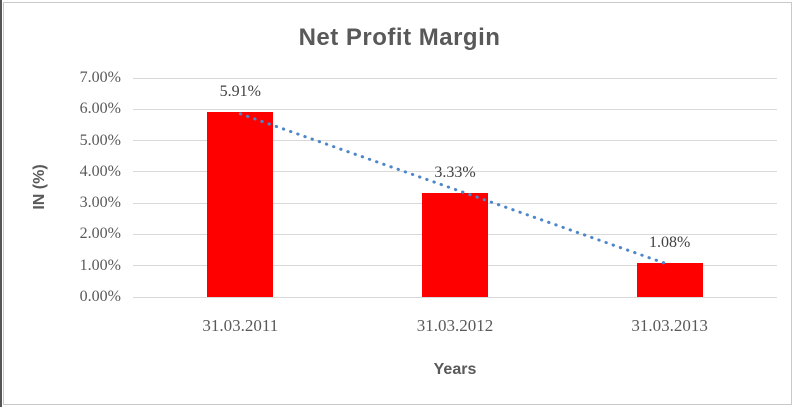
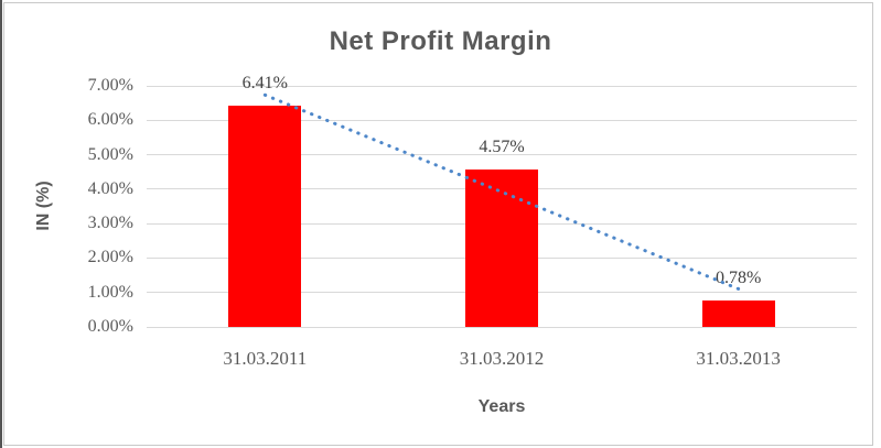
31.03.2011: 5.91% -> 6.41%
31.03.2012: 3.33% -> 4.57%
31.03.2013: 1.08% -> 0.78%
